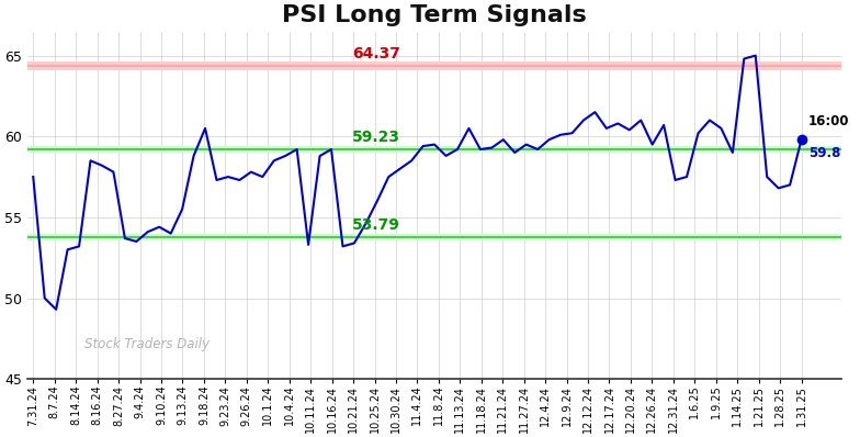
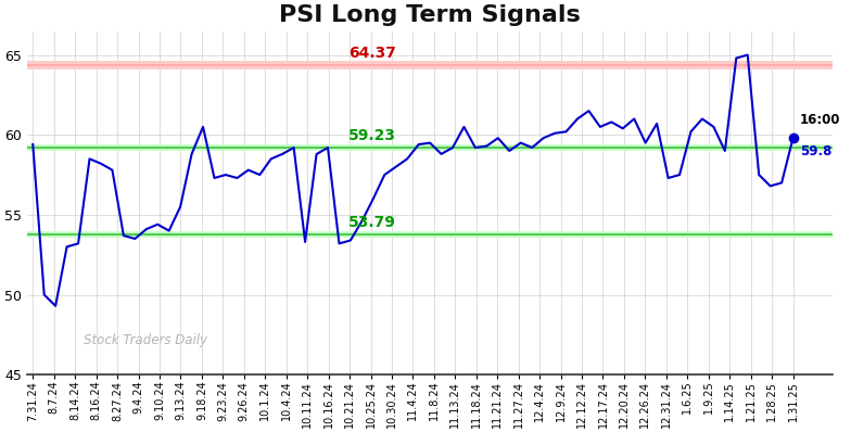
7.31.24: 57.5 -> 59.4
